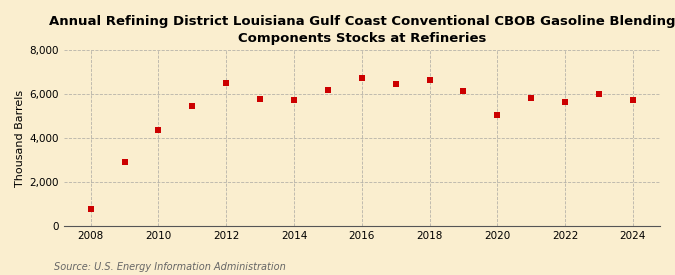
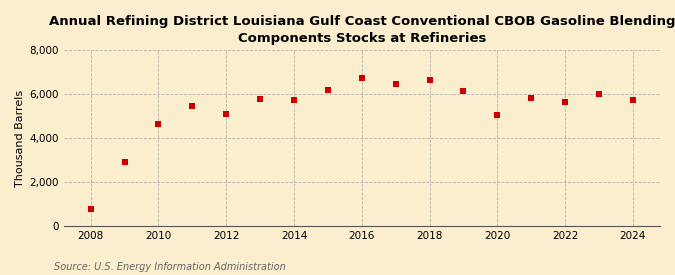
2010: 4,350 -> 4,650
2012: 6,500 -> 5,100
